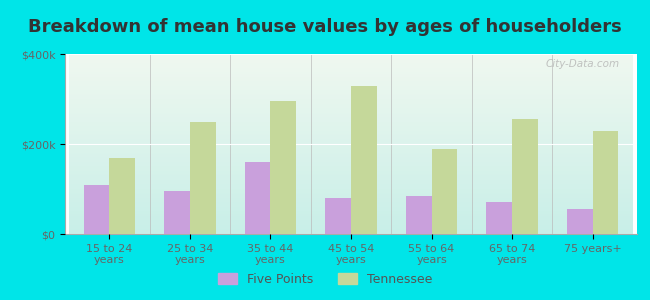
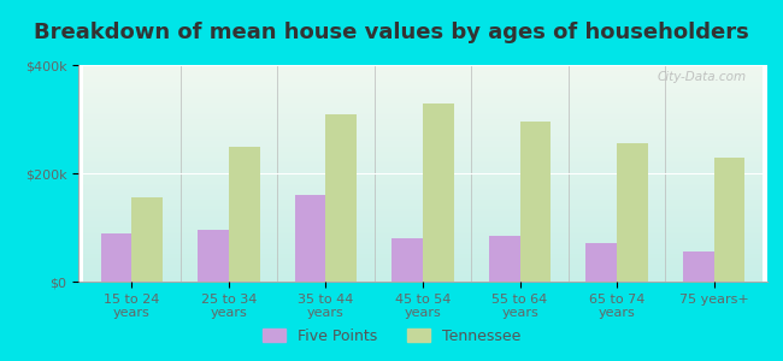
Five Points/15 to 24 years: $110k -> $90k
Tennessee/15 to 24 years: $170k -> $155k
Tennessee/35 to 44 years: $295k -> $310k
Tennessee/55 to 64 years: $190k -> $295k
